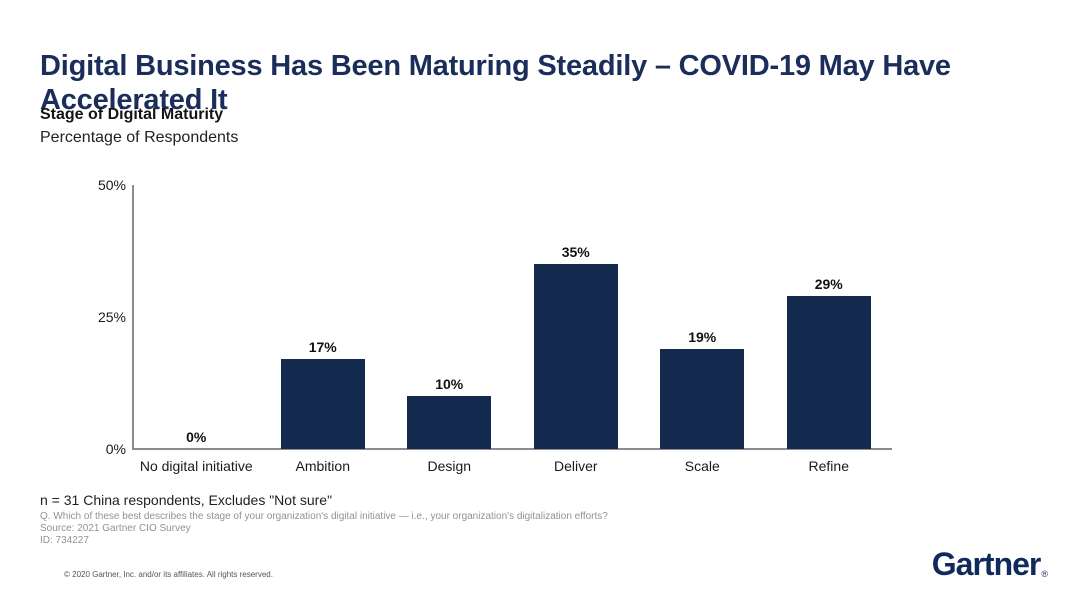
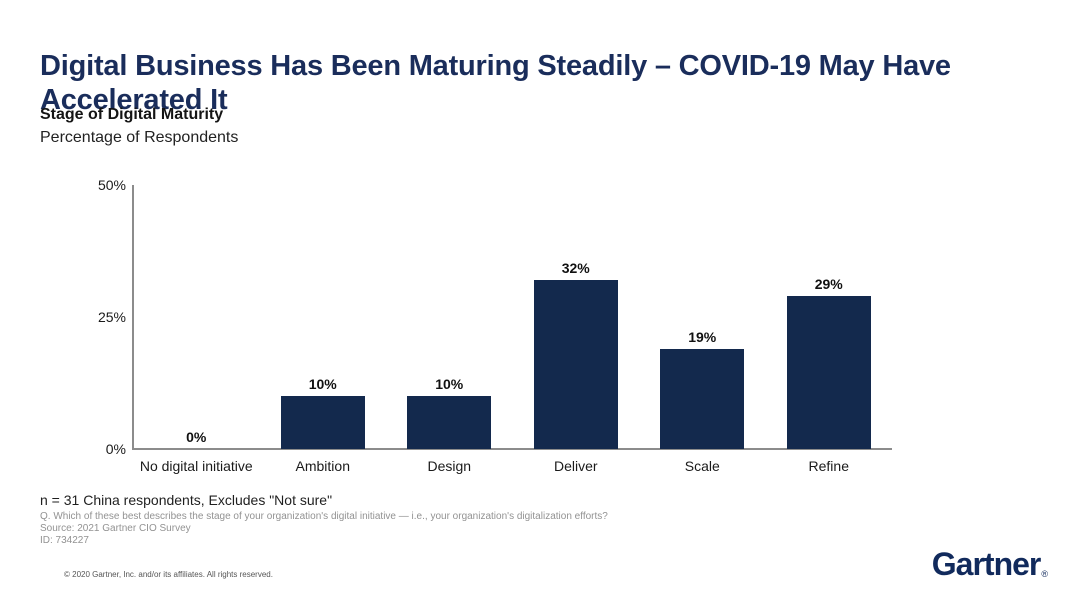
Ambition: 17% -> 10%
Deliver: 35% -> 32%
